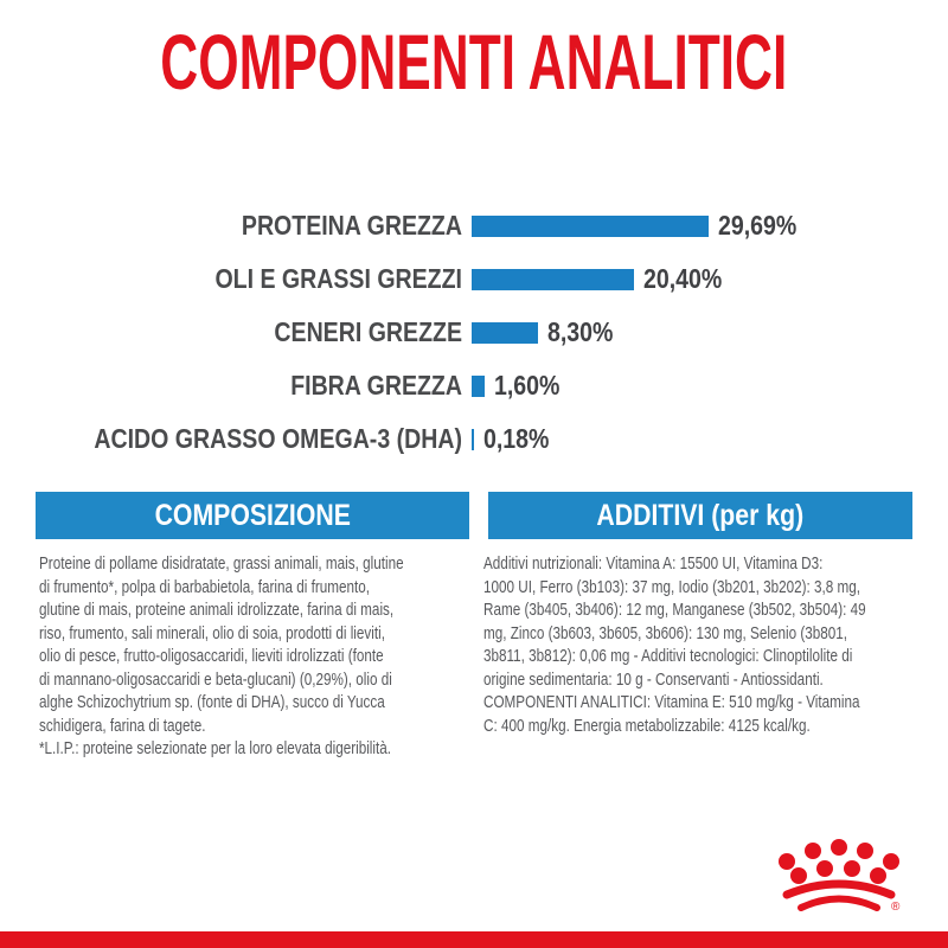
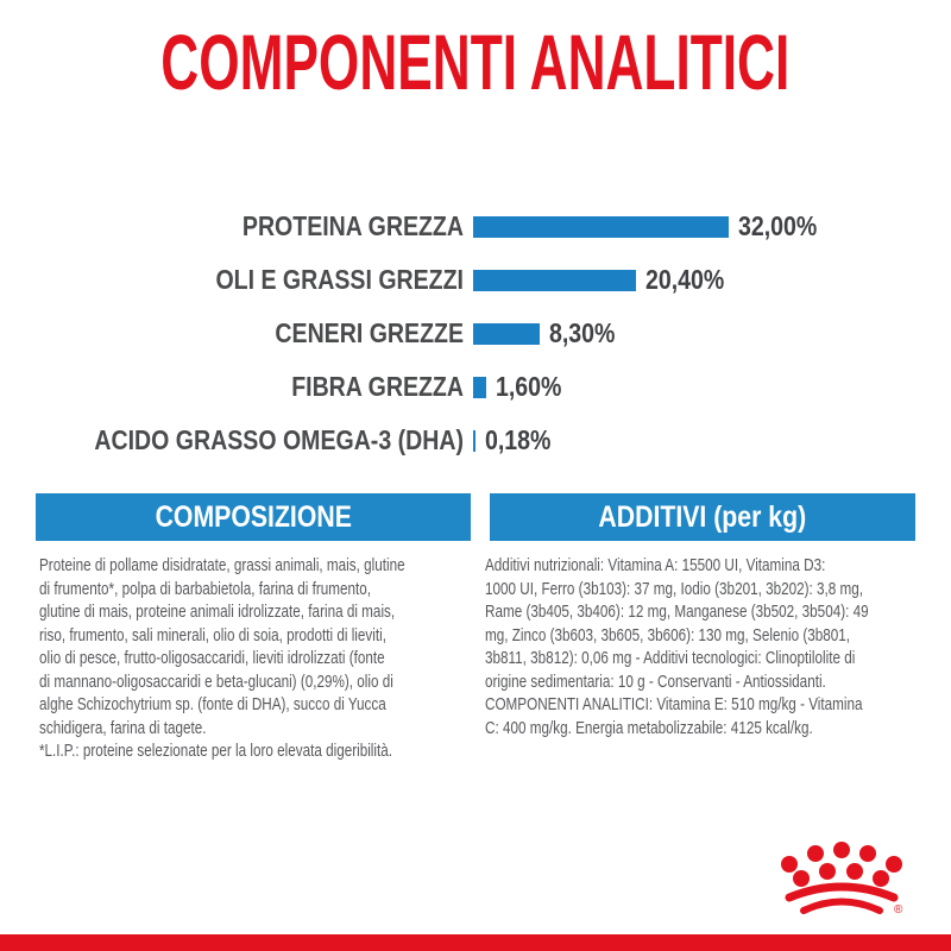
PROTEINA GREZZA: 29,69% -> 32,00%
